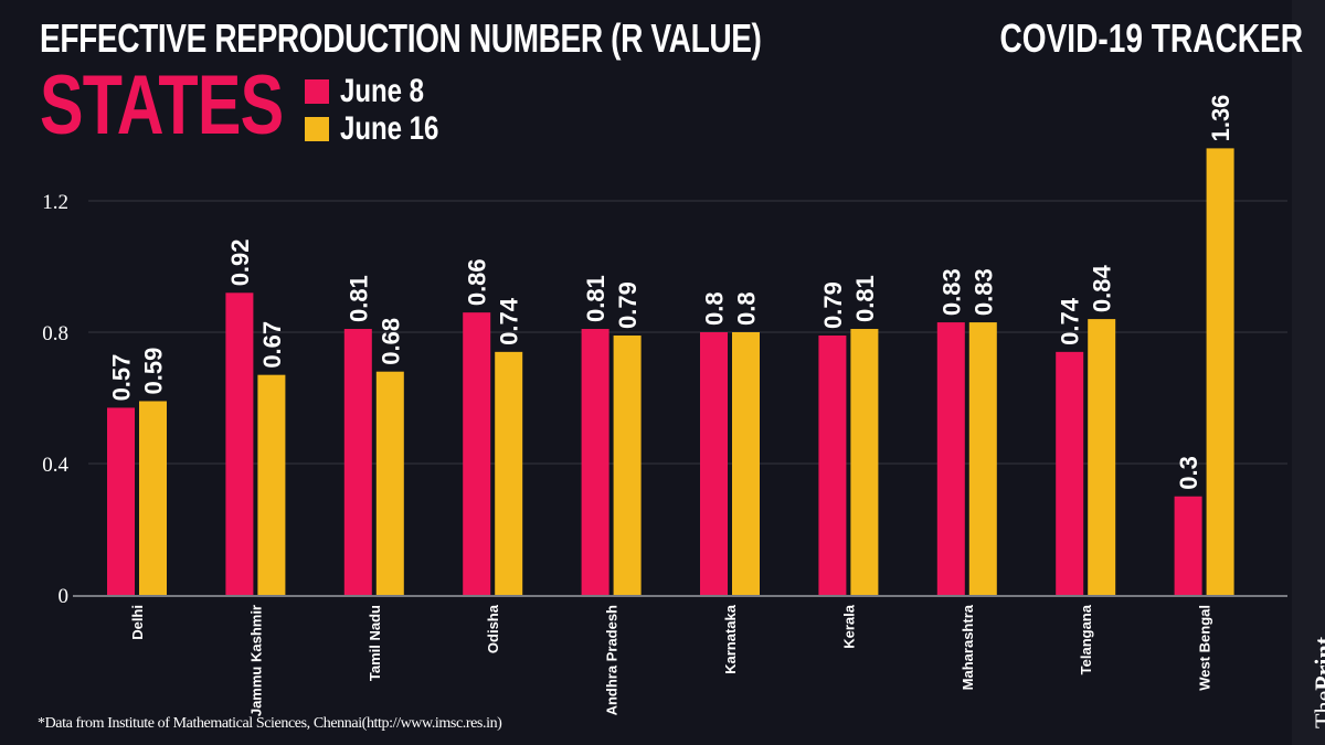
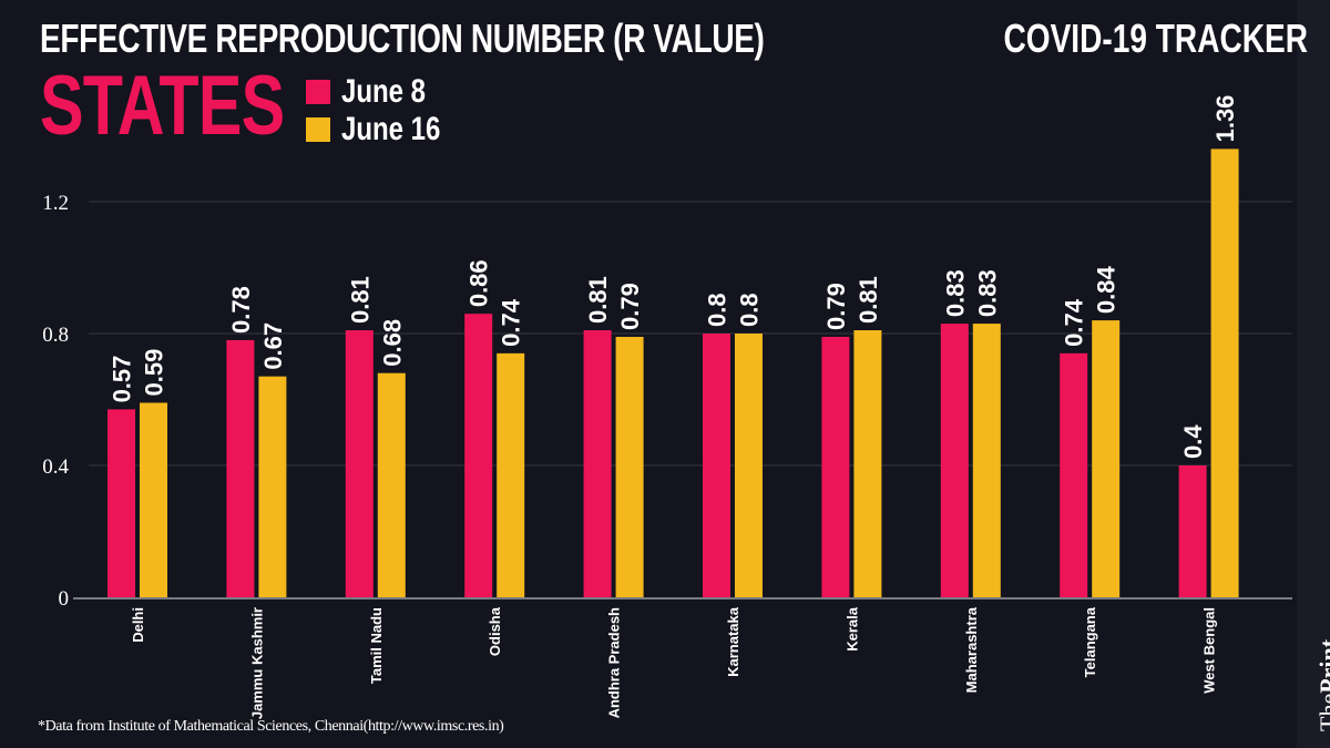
June 8/Jammu Kashmir: 0.92 -> 0.78
June 8/West Bengal: 0.3 -> 0.4
